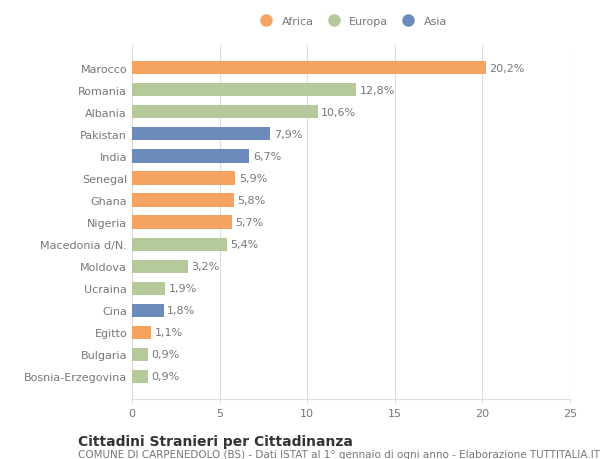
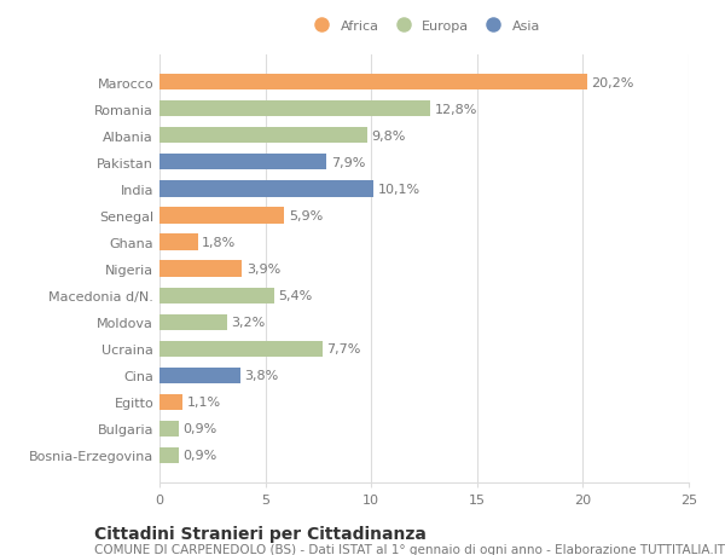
Albania: 10,6% -> 9,8%
India: 6,7% -> 10,1%
Ghana: 5,8% -> 1,8%
Nigeria: 5,7% -> 3,9%
Ucraina: 1,9% -> 7,7%
Cina: 1,8% -> 3,8%
